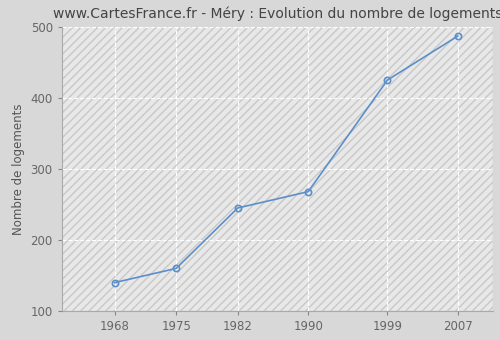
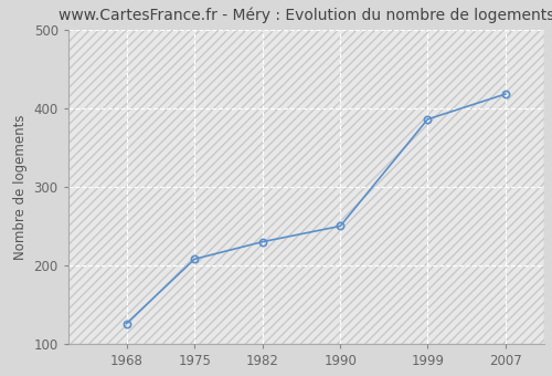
1968: 140 -> 126
1975: 160 -> 208
1982: 245 -> 230
1990: 268 -> 250
1999: 425 -> 386
2007: 487 -> 418
